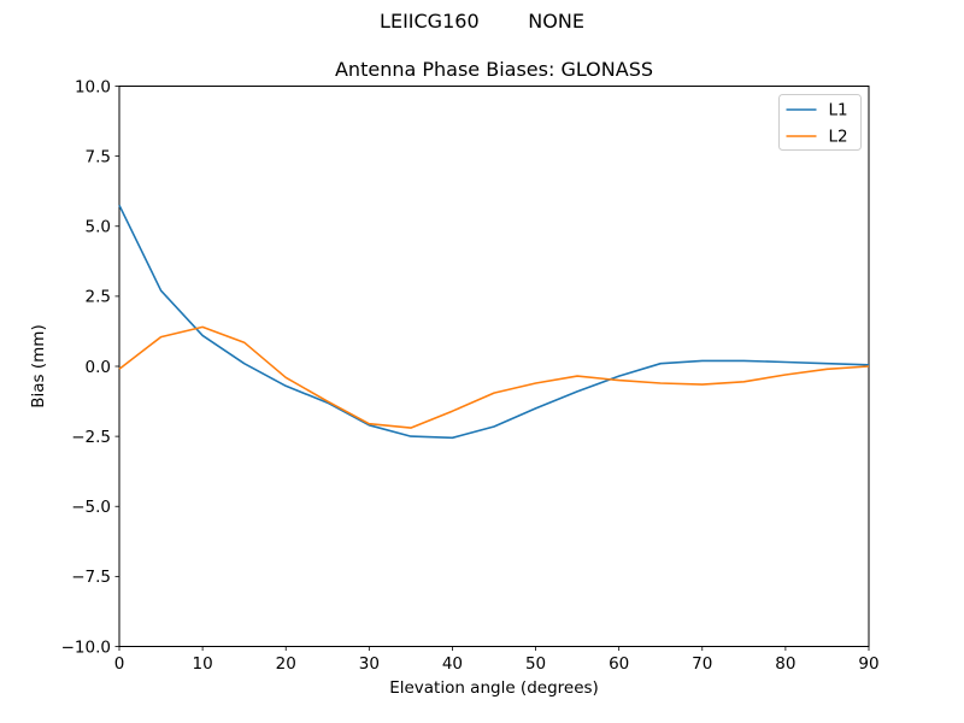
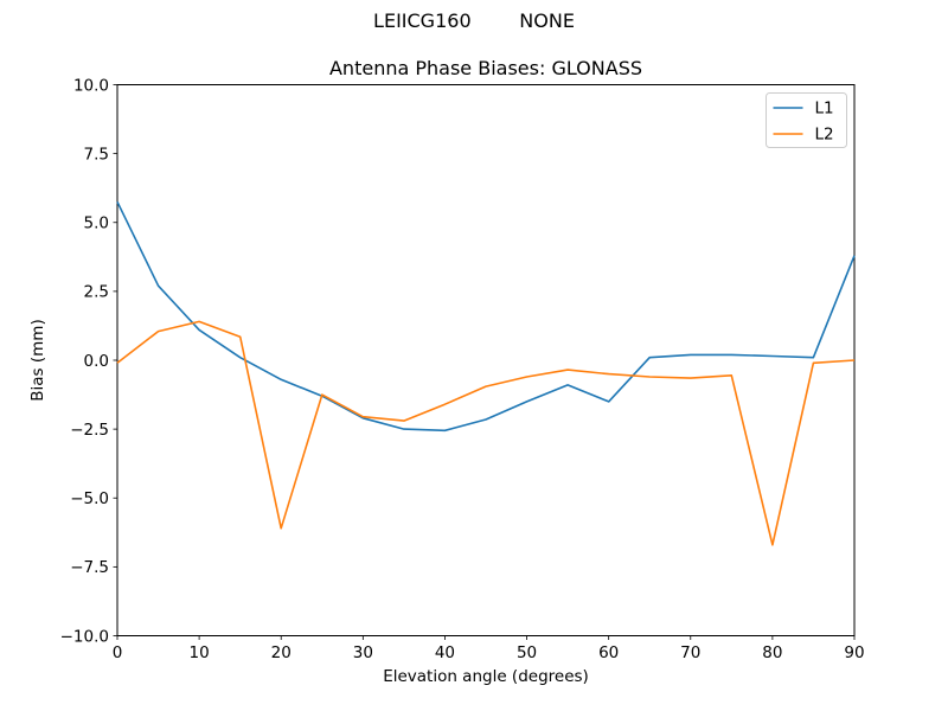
L2/20: -0.4 -> -6.1
L1/60: -0.3 -> -1.5
L2/80: -0.3 -> -6.7
L1/90: 0.1 -> 3.8
